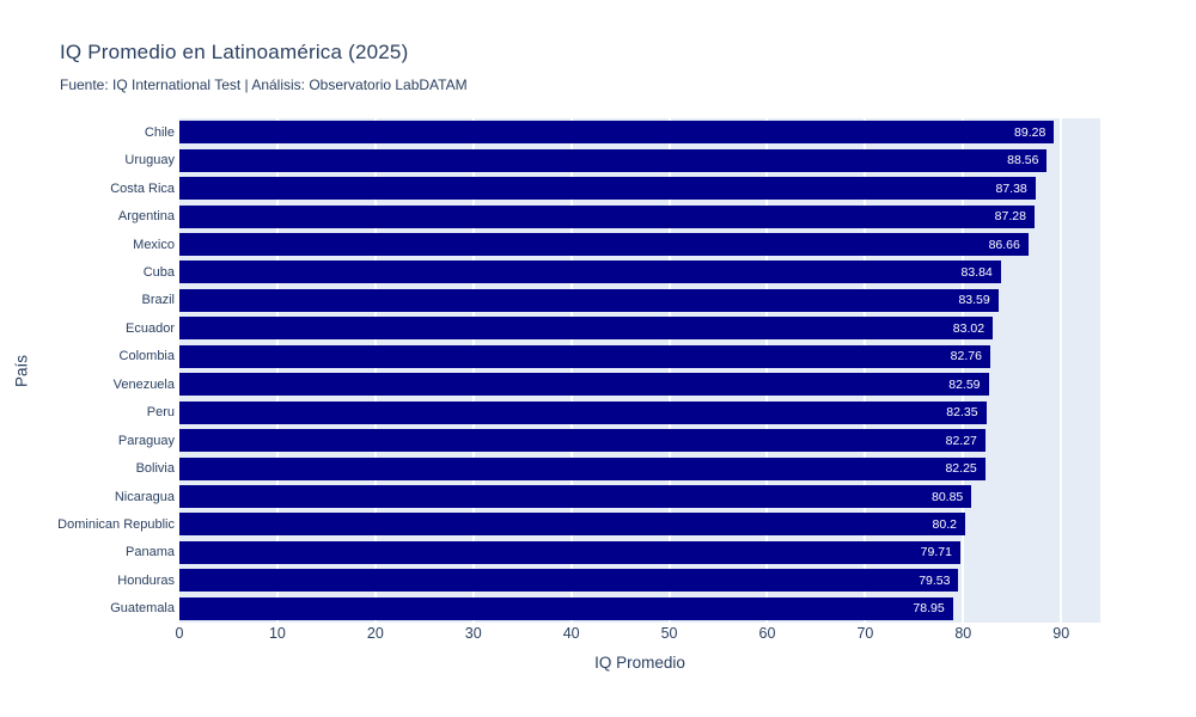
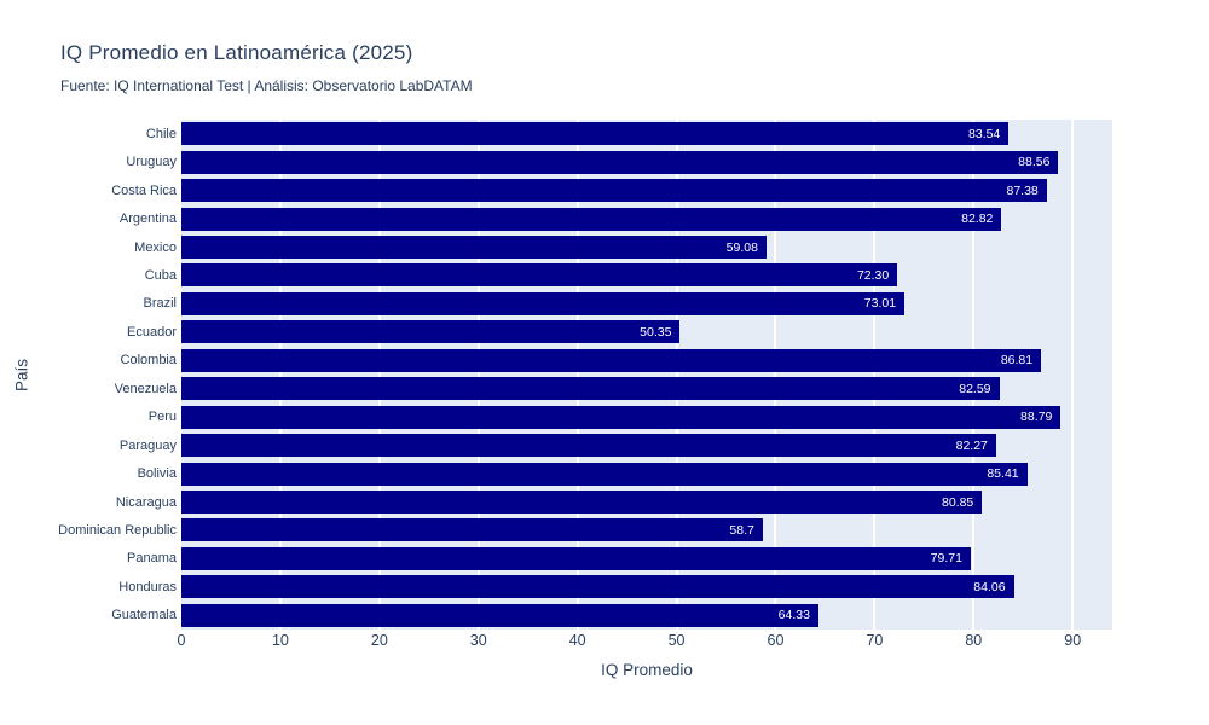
Chile: 89.28 -> 83.54
Argentina: 87.28 -> 82.82
Mexico: 86.66 -> 59.08
Cuba: 83.84 -> 72.30
Brazil: 83.59 -> 73.01
Ecuador: 83.02 -> 50.35
Colombia: 82.76 -> 86.81
Peru: 82.35 -> 88.79
Bolivia: 82.25 -> 85.41
Dominican Republic: 80.2 -> 58.7
Honduras: 79.53 -> 84.06
Guatemala: 78.95 -> 64.33
